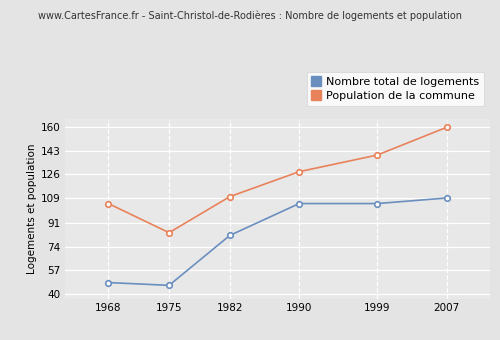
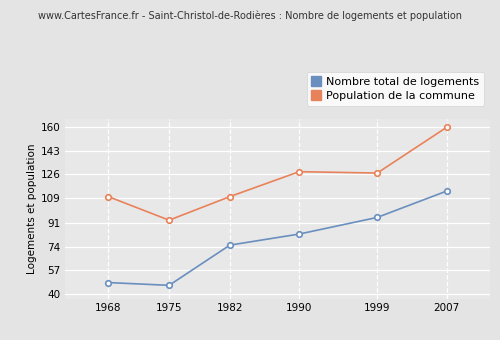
Population de la commune/1968: 105 -> 110
Population de la commune/1975: 84 -> 93
Nombre total de logements/1982: 82 -> 75
Nombre total de logements/1990: 105 -> 83
Nombre total de logements/1999: 105 -> 95
Population de la commune/1999: 140 -> 127
Nombre total de logements/2007: 109 -> 114
